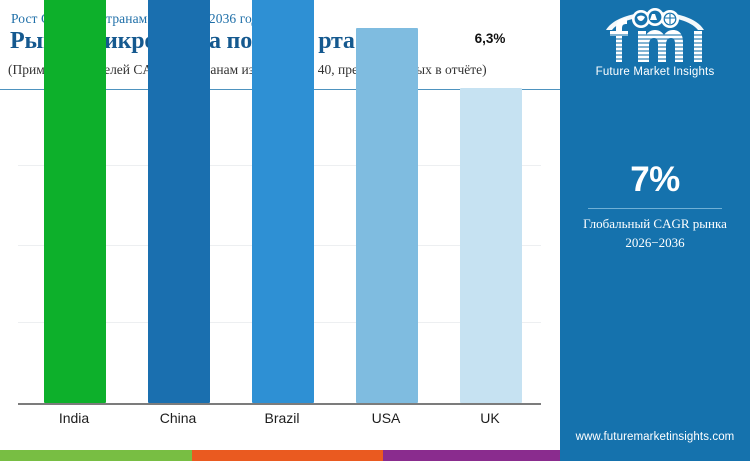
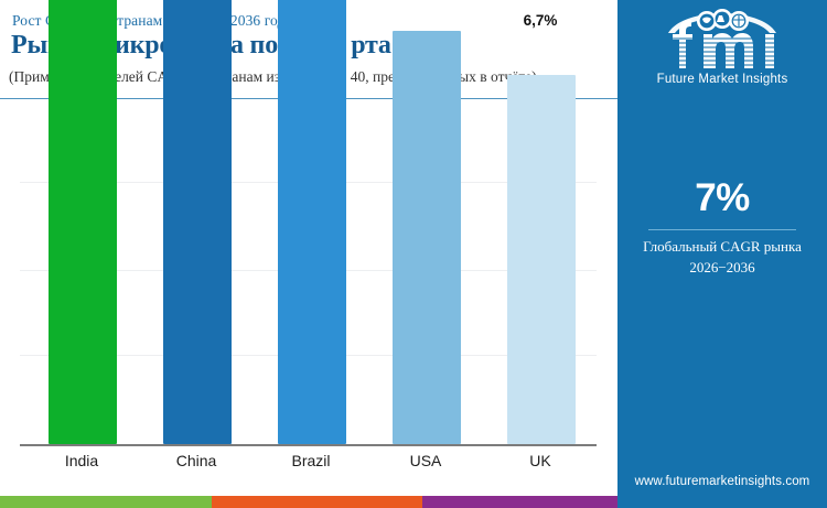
UK: 6,3% -> 6,7%
